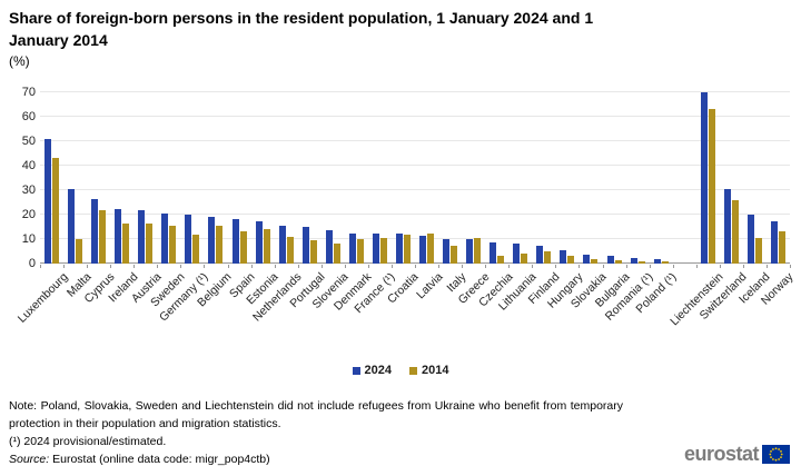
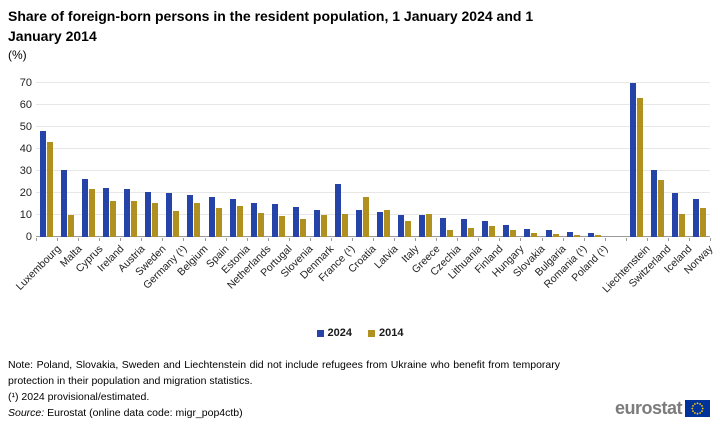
2024/Luxembourg: 51 -> 48
2024/France (¹): 12 -> 24
2014/Croatia: 12 -> 18
